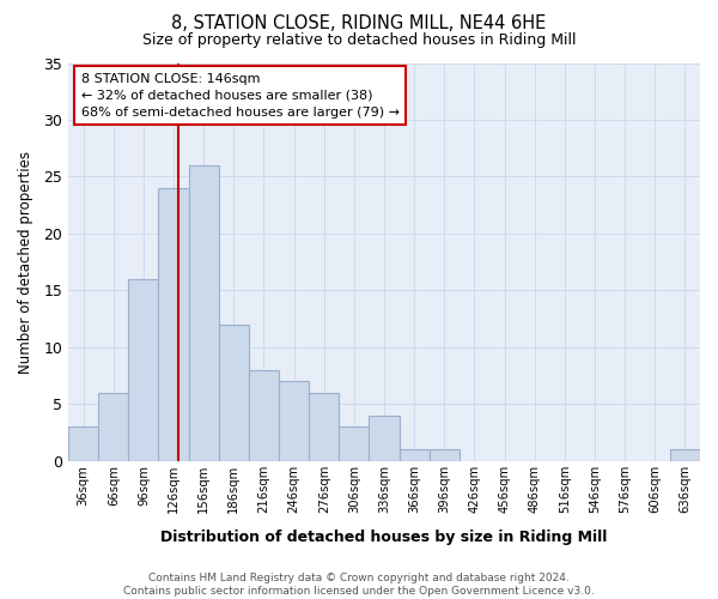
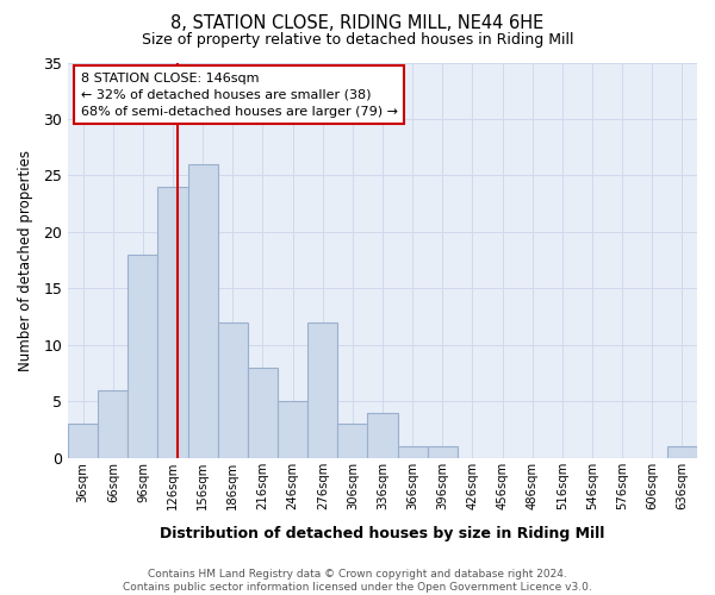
96sqm: 16 -> 18
246sqm: 7 -> 5
276sqm: 6 -> 12
